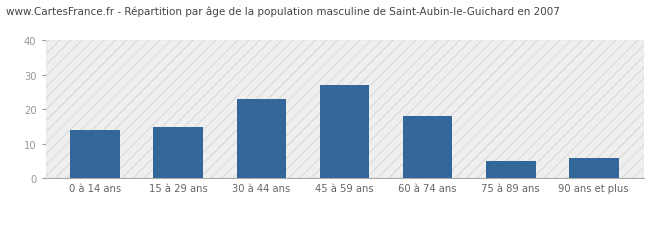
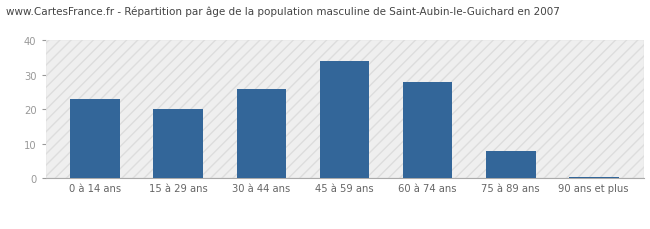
0 à 14 ans: 14.0 -> 23.0
15 à 29 ans: 15.0 -> 20.0
30 à 44 ans: 23.0 -> 26.0
45 à 59 ans: 27.0 -> 34.0
60 à 74 ans: 18.0 -> 28.0
75 à 89 ans: 5.0 -> 8.0
90 ans et plus: 6.0 -> 0.4
